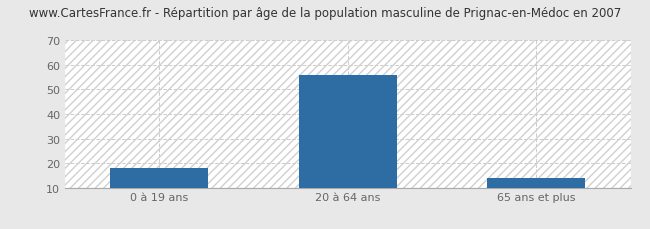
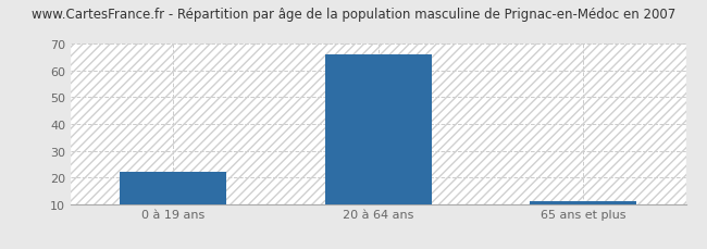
0 à 19 ans: 18 -> 22
20 à 64 ans: 56 -> 66
65 ans et plus: 14 -> 11
